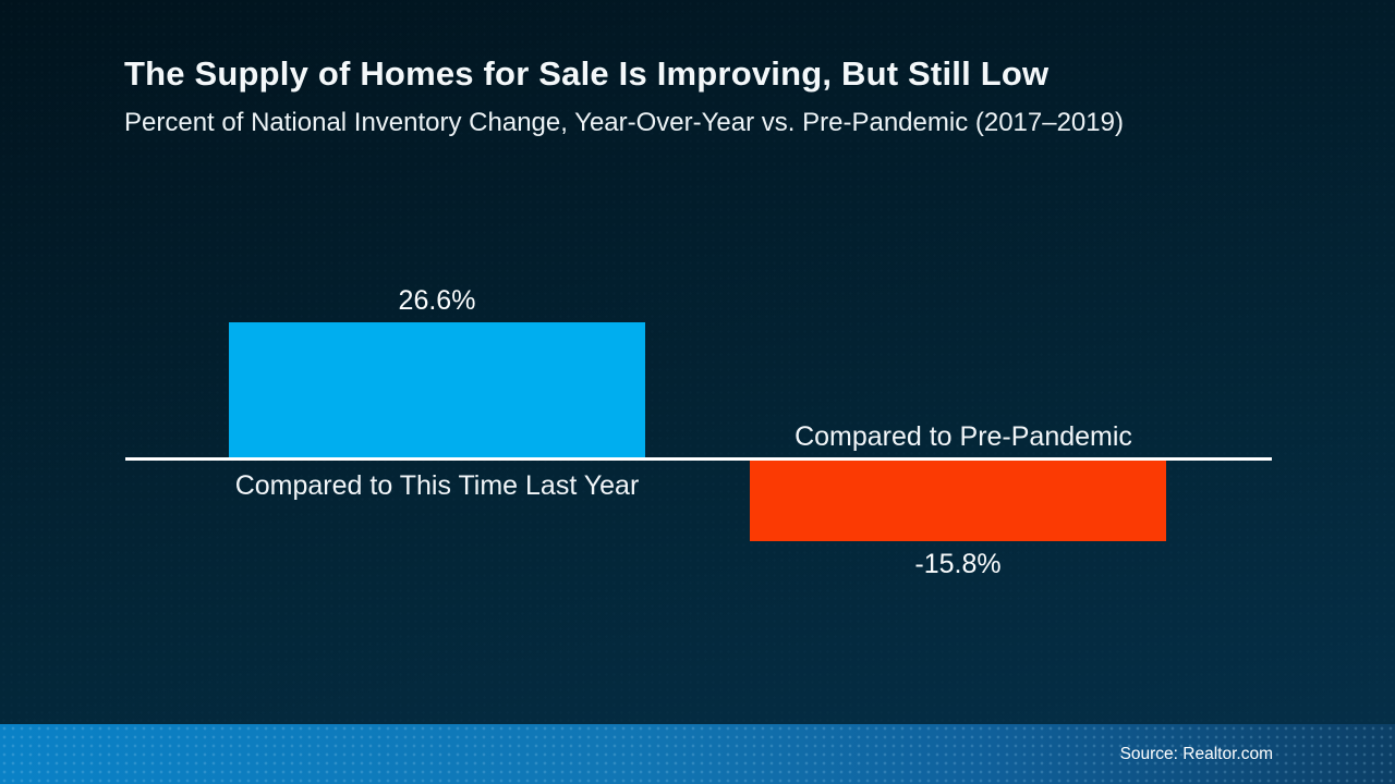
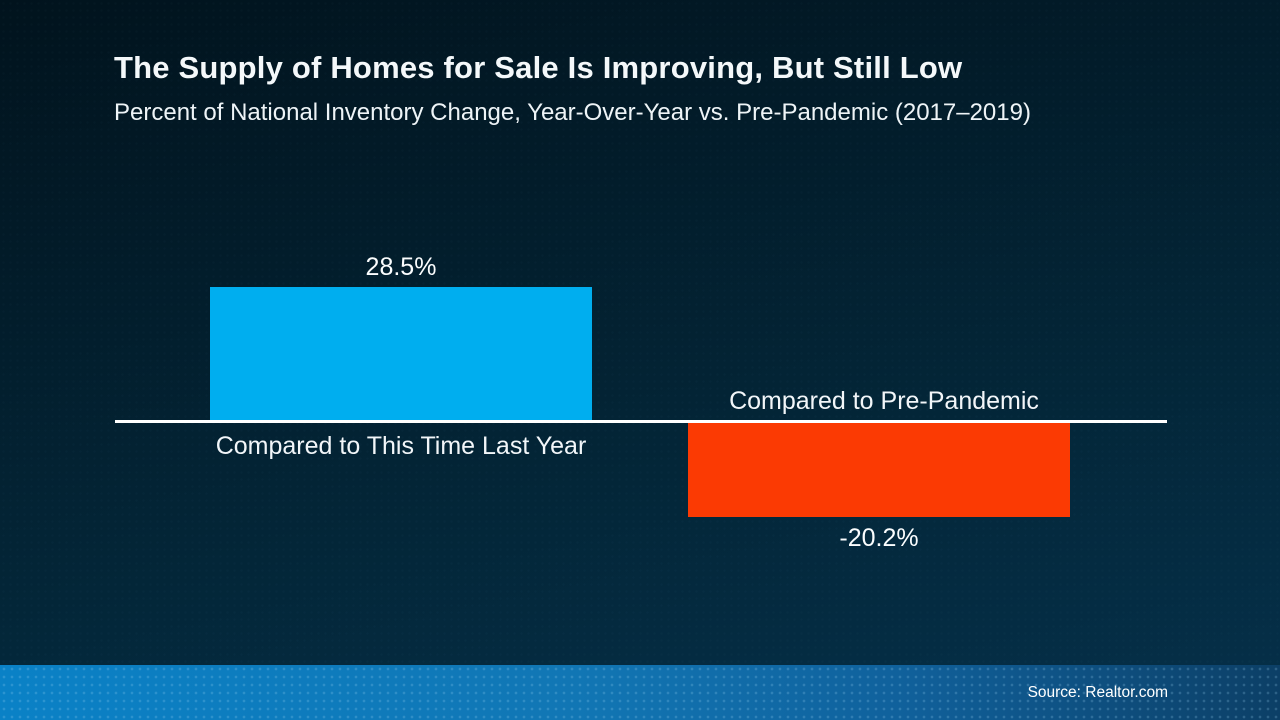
Compared to This Time Last Year: 26.6% -> 28.5%
Compared to Pre-Pandemic: -15.8% -> -20.2%
